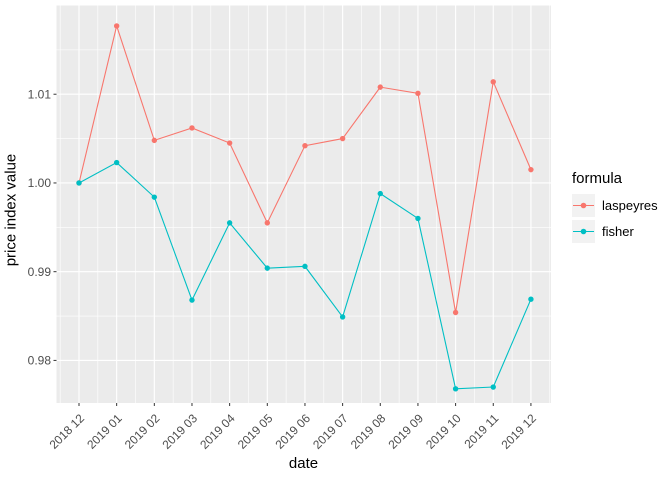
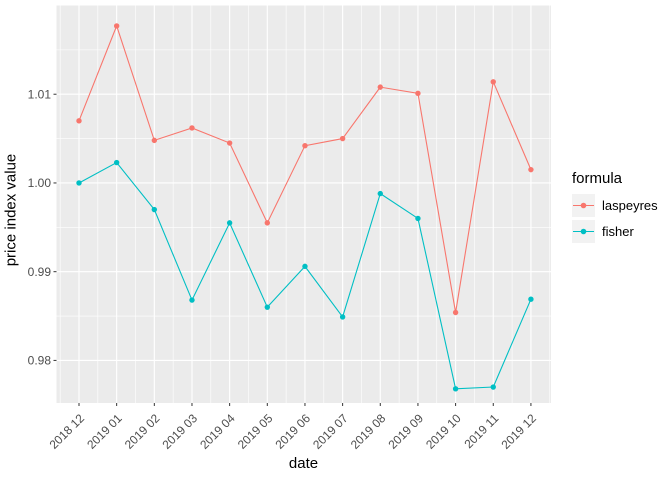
laspeyres/2018 12: 1.000 -> 1.007
fisher/2019 02: 0.998 -> 0.997
fisher/2019 05: 0.990 -> 0.986
